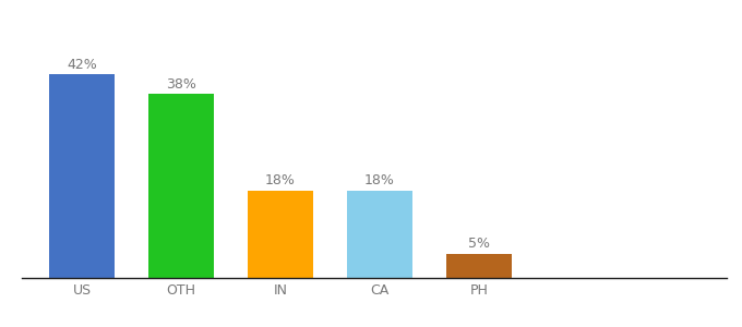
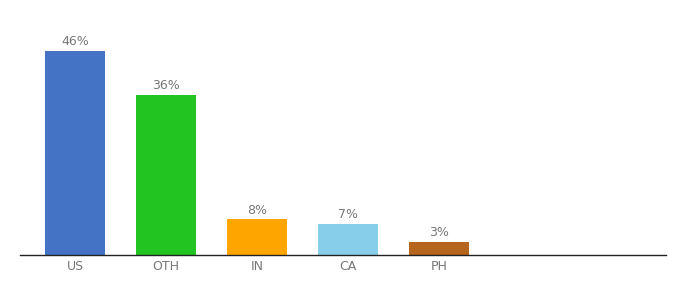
US: 42% -> 46%
OTH: 38% -> 36%
IN: 18% -> 8%
CA: 18% -> 7%
PH: 5% -> 3%
